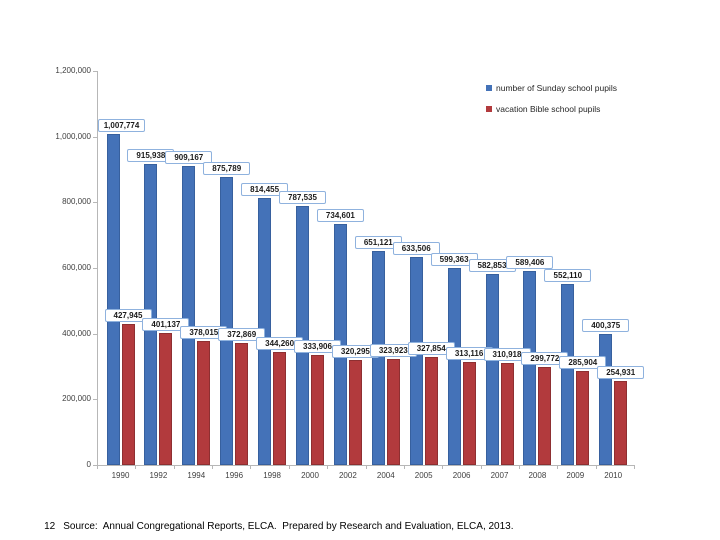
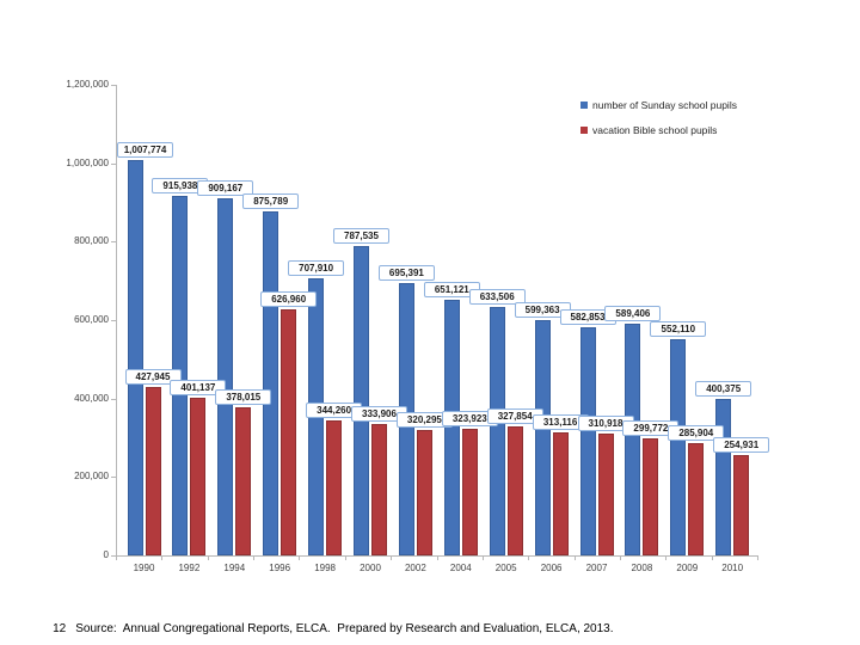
vacation Bible school pupils/1996: 372,869 -> 626,960
number of Sunday school pupils/1998: 814,455 -> 707,910
number of Sunday school pupils/2002: 734,601 -> 695,391
